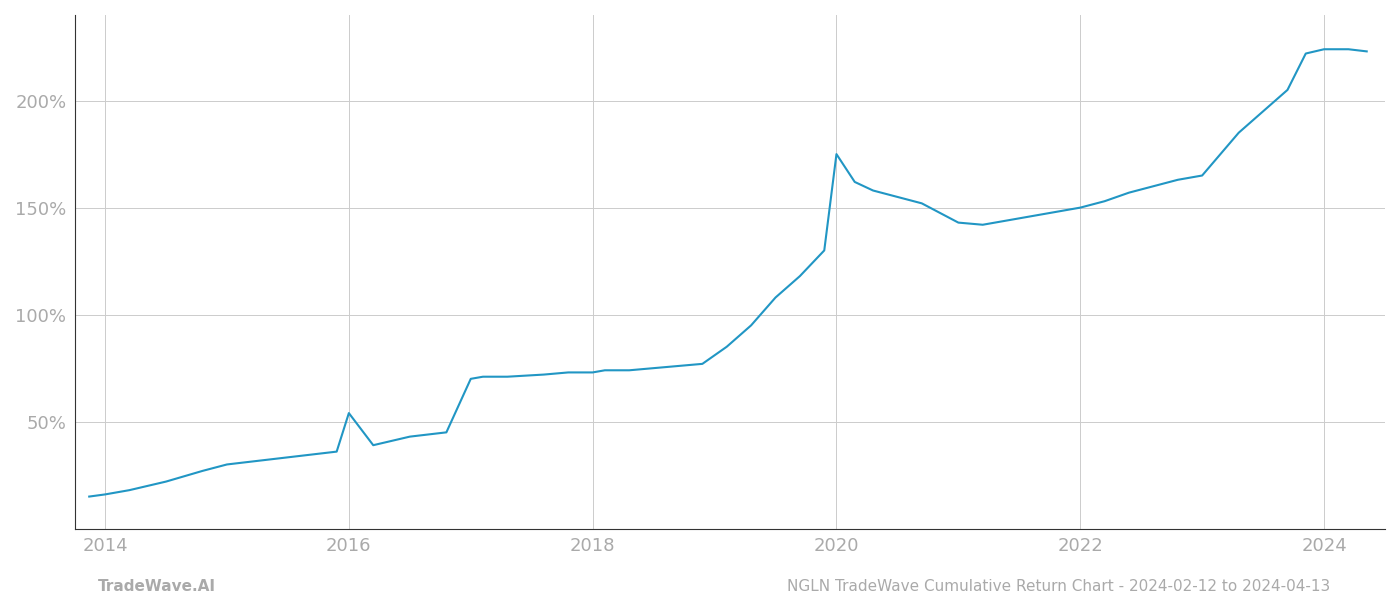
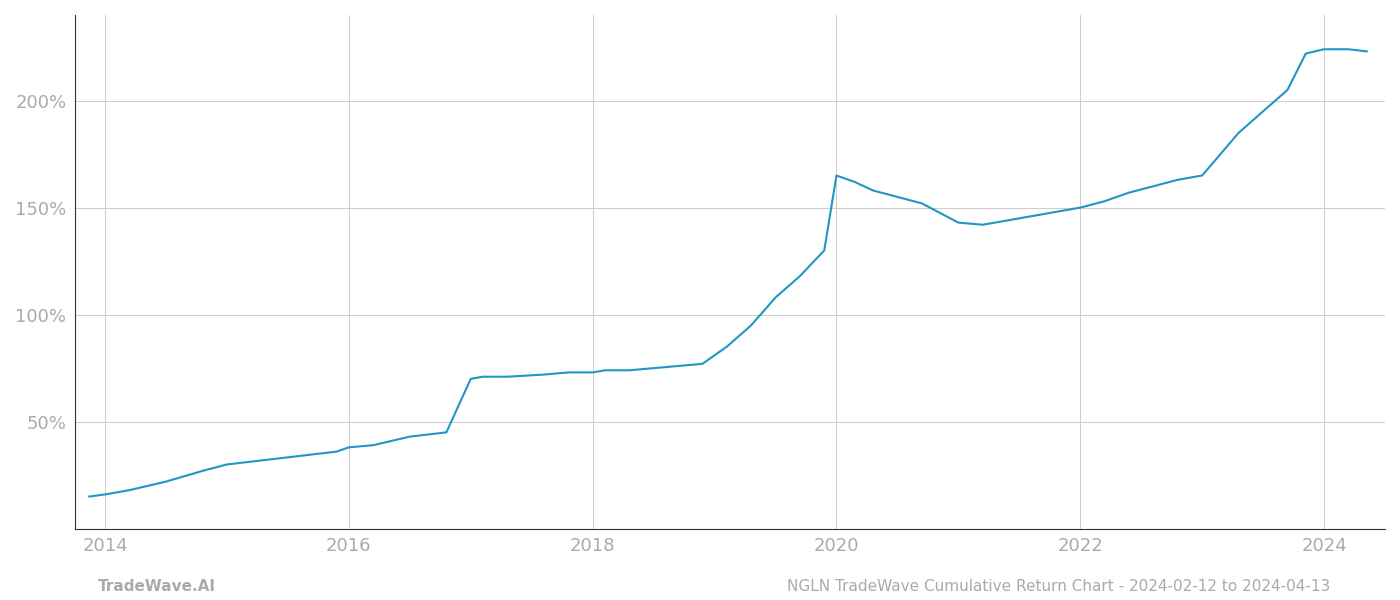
2016: 54% -> 38%
2020: 175% -> 165%
